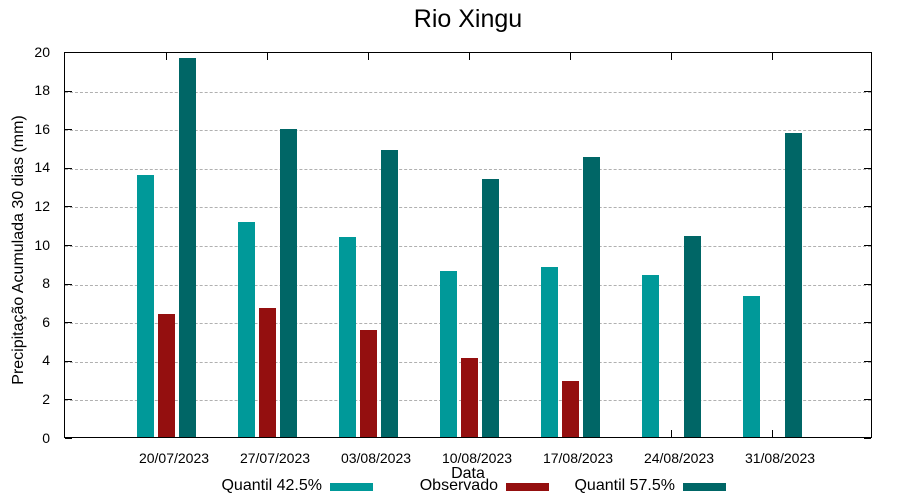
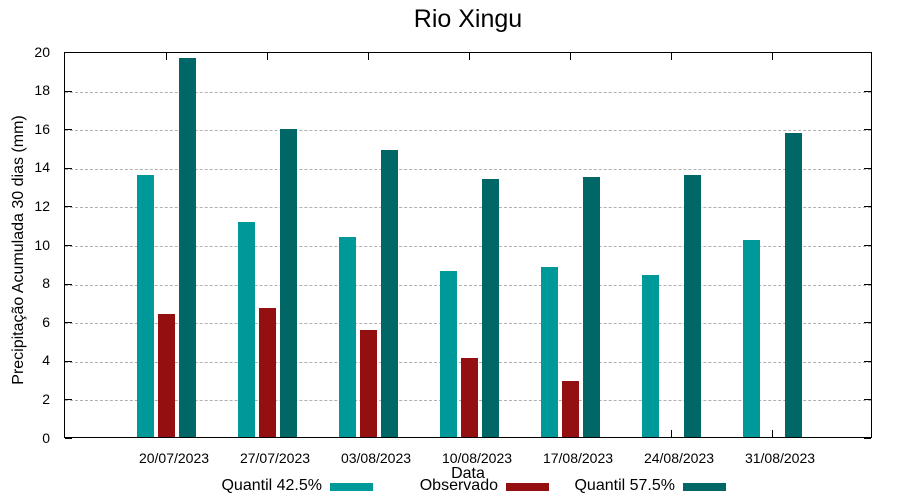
Quantil 57.5%/17/08/2023: 14.5 -> 13.4
Quantil 57.5%/24/08/2023: 10.4 -> 13.6
Quantil 42.5%/31/08/2023: 7.3 -> 10.2
